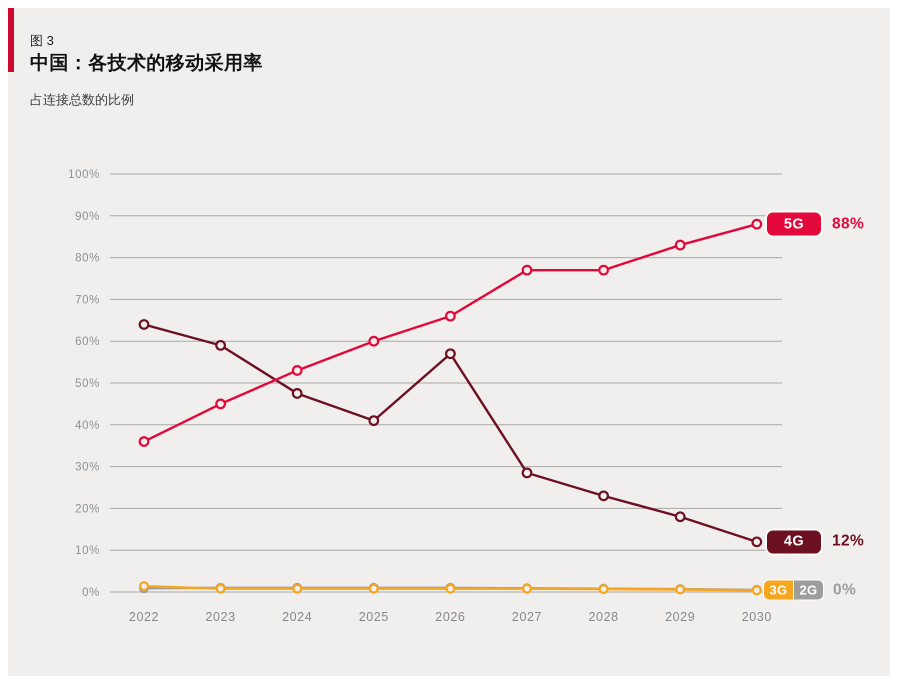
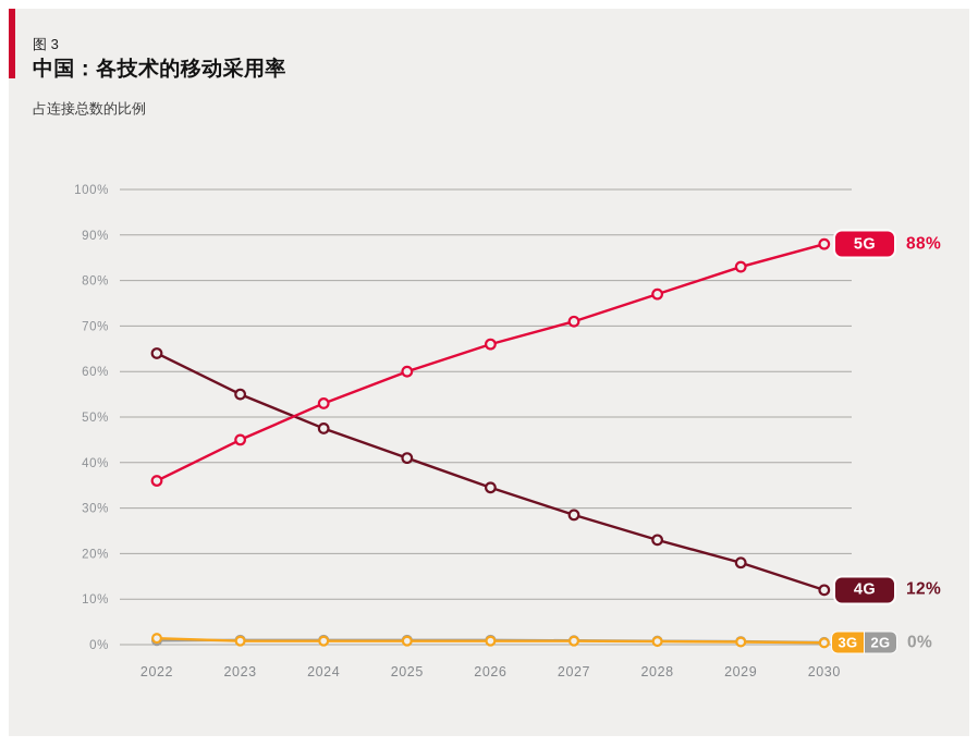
4G/2023: 59% -> 55%
4G/2026: 57% -> 34%
5G/2027: 77% -> 71%
